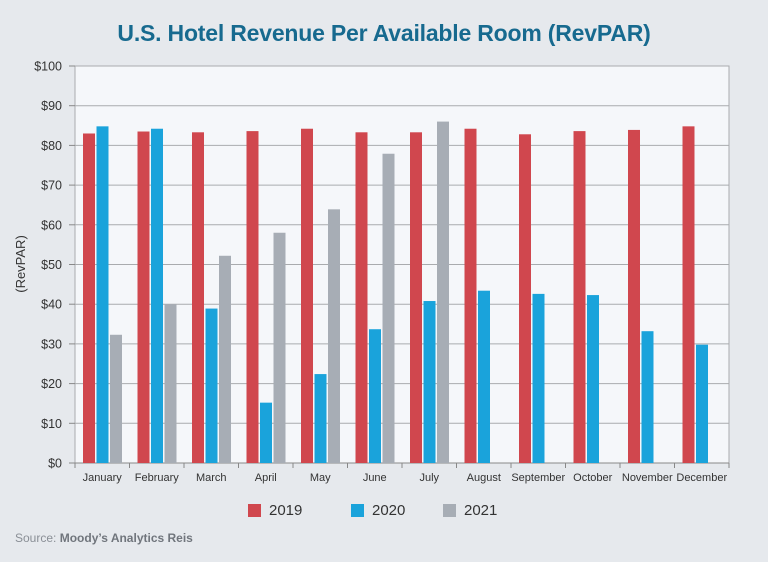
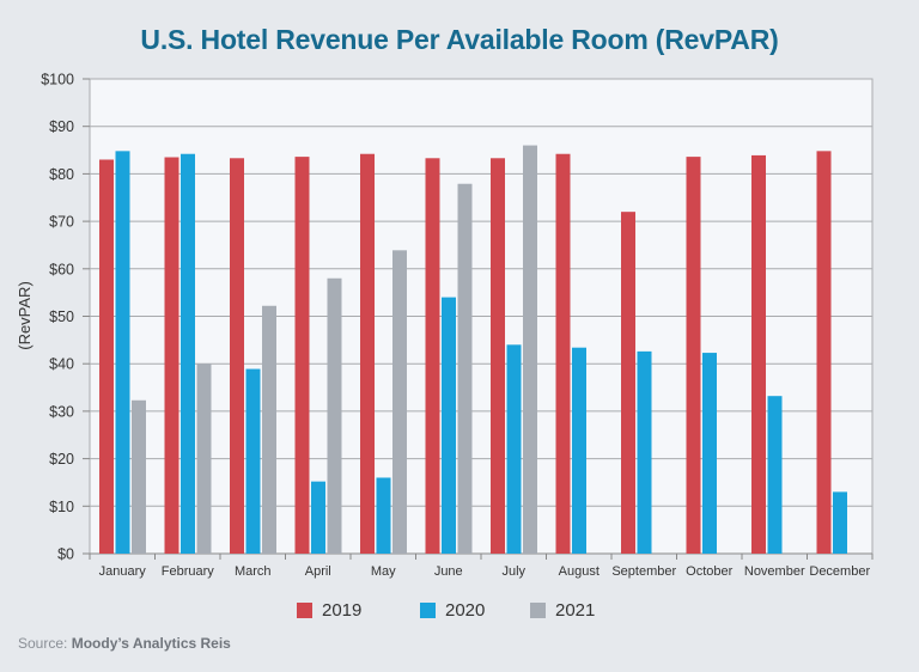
2020/May: $22 -> $16
2020/June: $34 -> $54
2020/July: $41 -> $44
2019/September: $83 -> $72
2020/December: $30 -> $13
